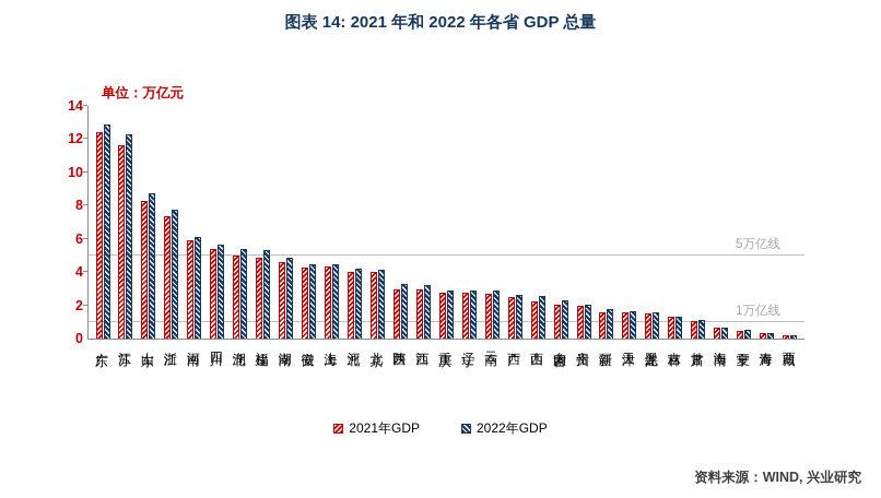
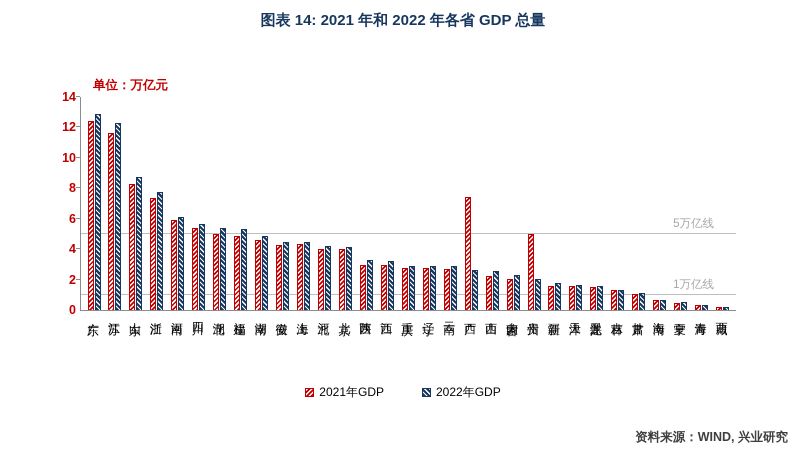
2021年GDP/广西: 2.5 -> 7.4
2021年GDP/贵州: 2.0 -> 5.0
